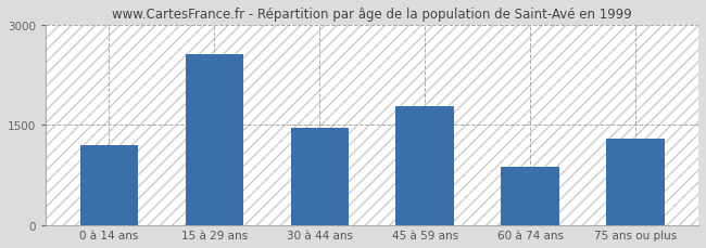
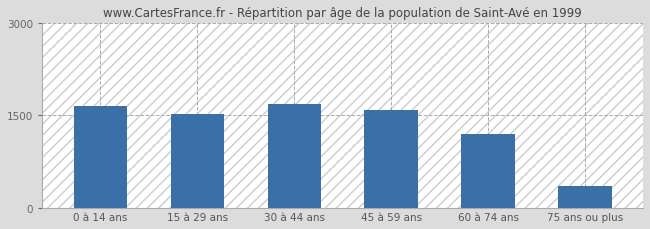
0 à 14 ans: 1200 -> 1650
15 à 29 ans: 2560 -> 1520
30 à 44 ans: 1460 -> 1690
45 à 59 ans: 1780 -> 1580
60 à 74 ans: 880 -> 1200
75 ans ou plus: 1300 -> 350
